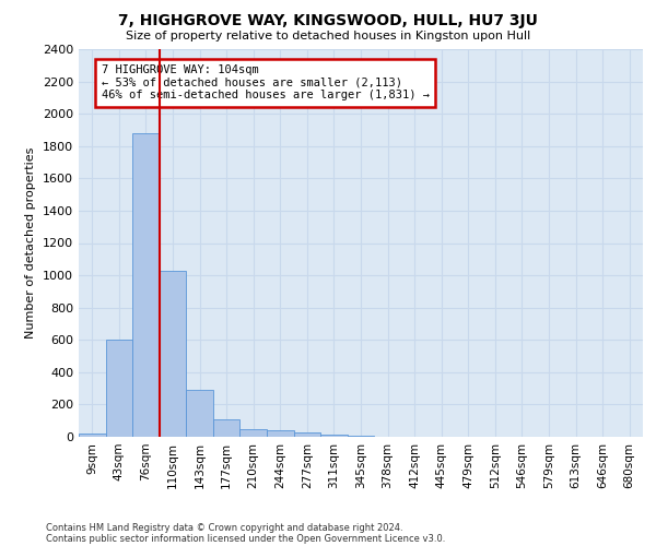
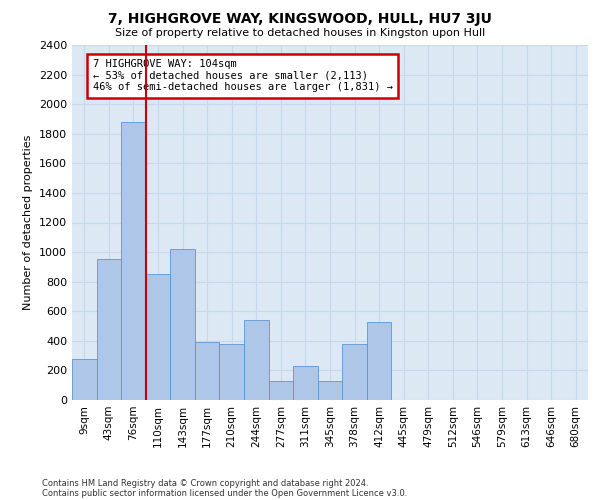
9sqm: 20 -> 280
43sqm: 600 -> 950
110sqm: 1030 -> 850
143sqm: 290 -> 1020
177sqm: 110 -> 390
210sqm: 50 -> 380
244sqm: 40 -> 540
277sqm: 30 -> 130
311sqm: 20 -> 230
345sqm: 0 -> 130
378sqm: 0 -> 380
412sqm: 0 -> 530
